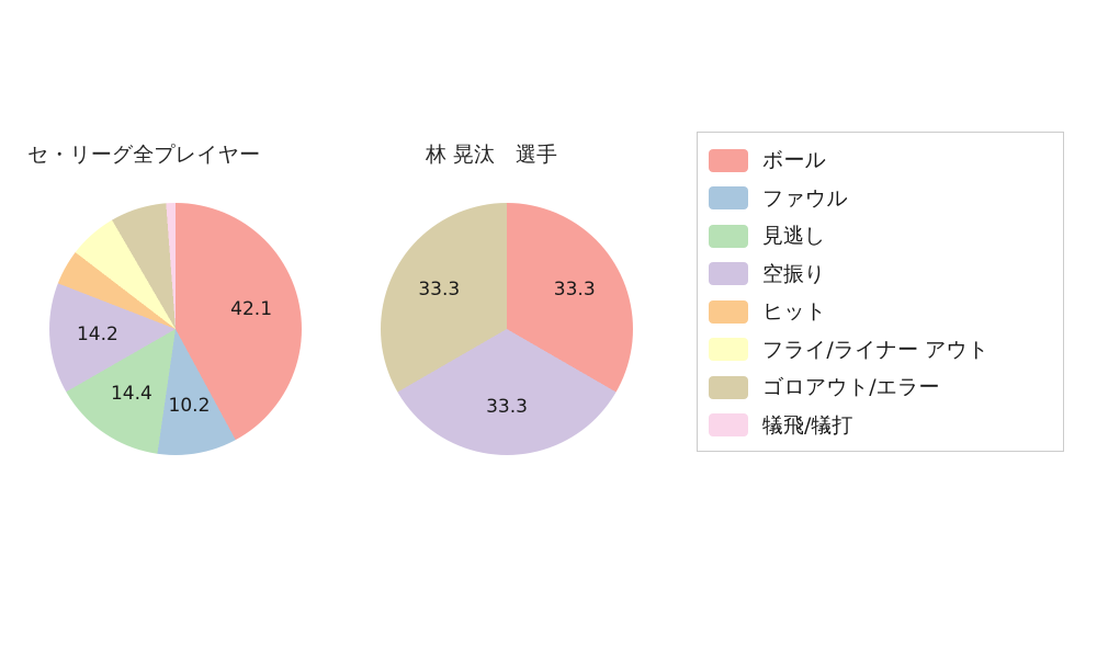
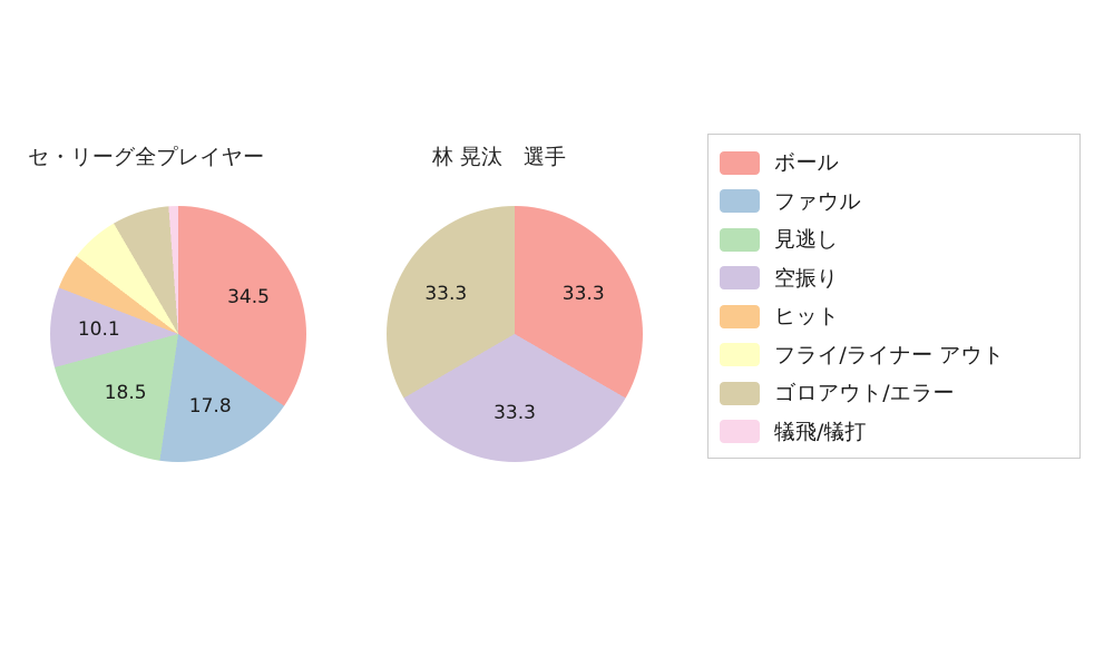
セ・リーグ全プレイヤー/ボール: 42.1 -> 34.5
セ・リーグ全プレイヤー/ファウル: 10.2 -> 17.8
セ・リーグ全プレイヤー/見逃し: 14.4 -> 18.5
セ・リーグ全プレイヤー/空振り: 14.2 -> 10.1
